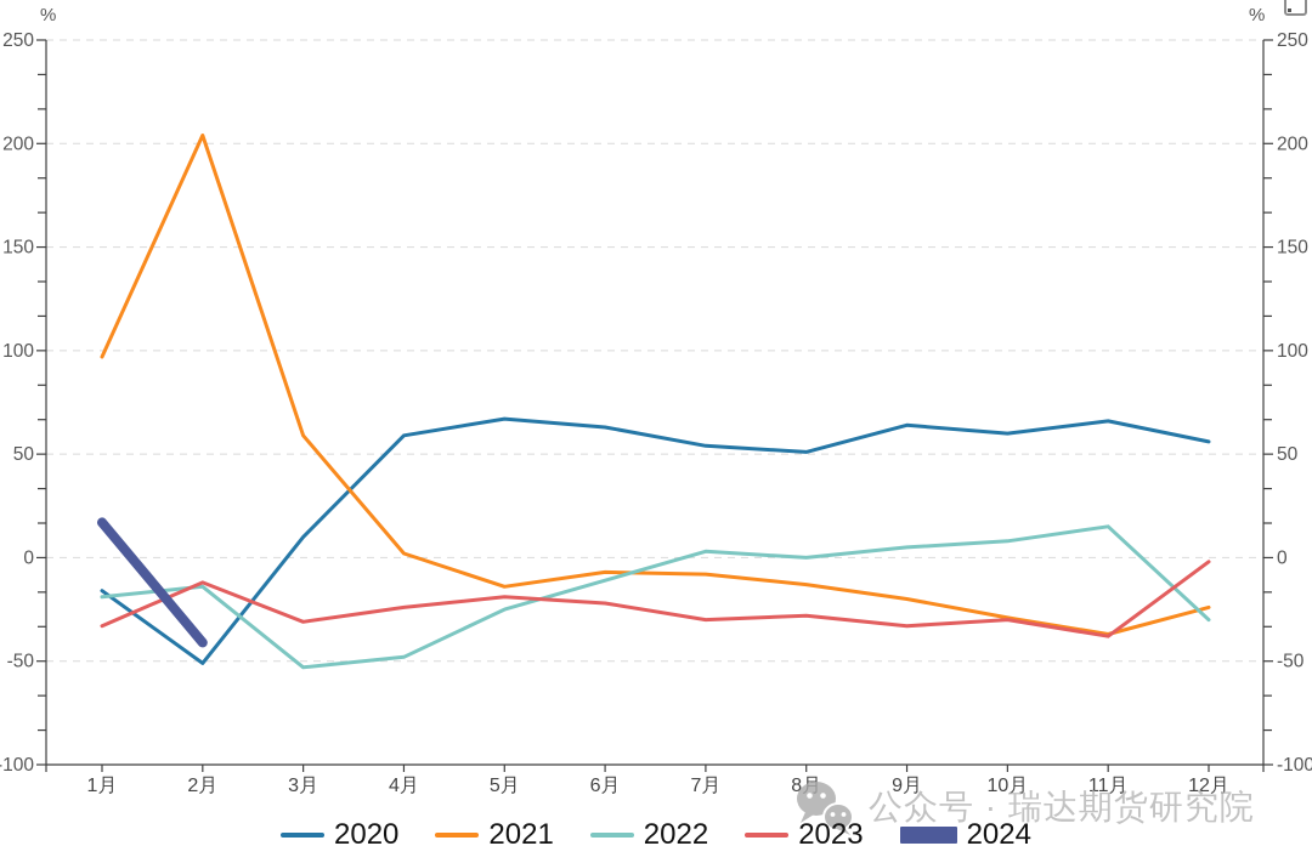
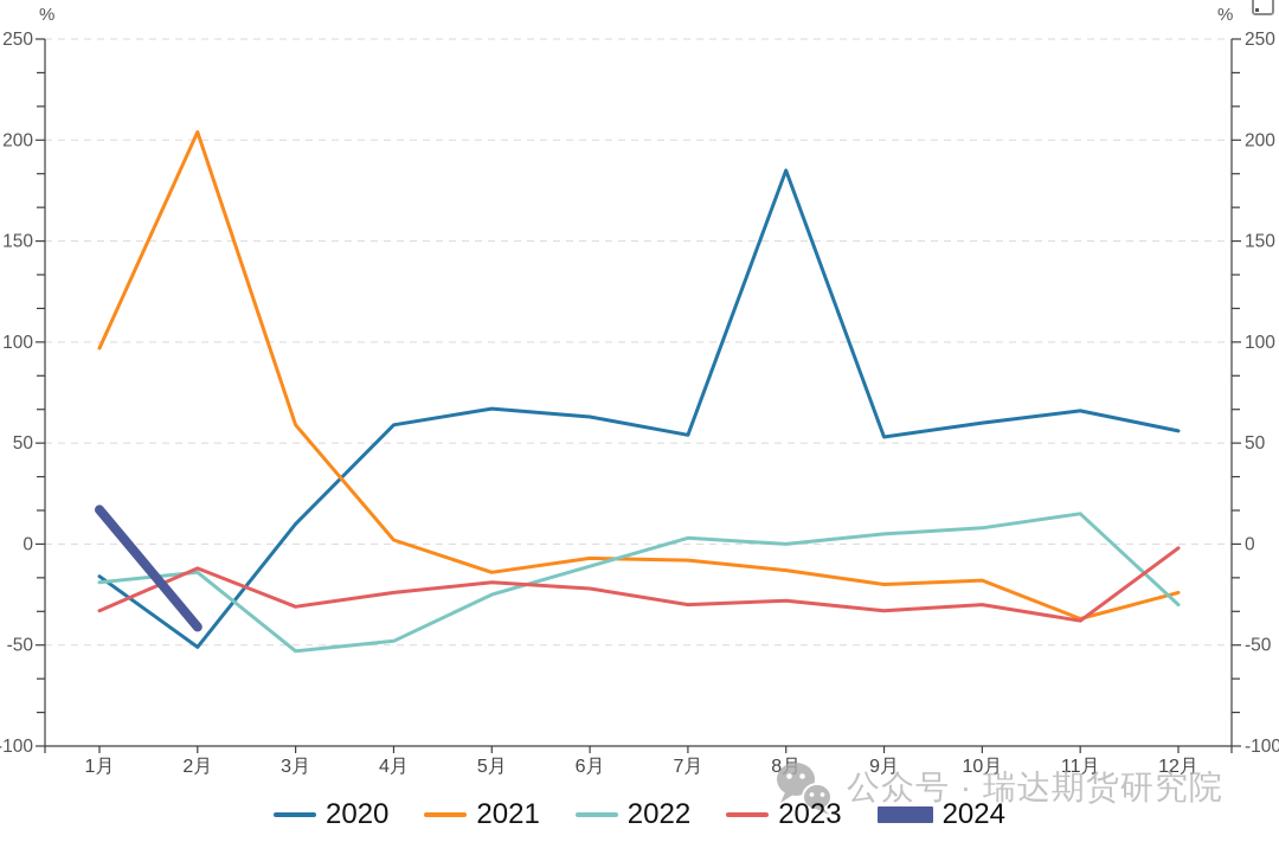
2020/8月: 51 -> 185
2020/9月: 64 -> 53
2021/10月: -29 -> -18
